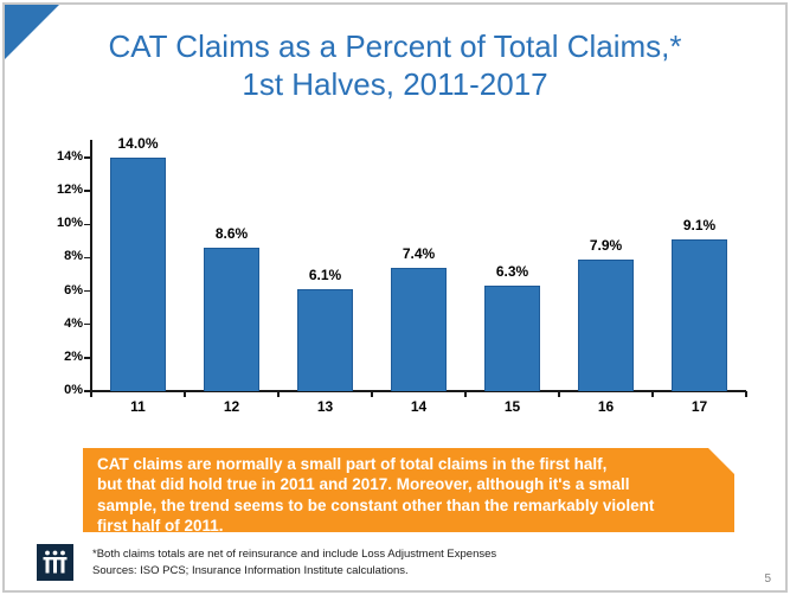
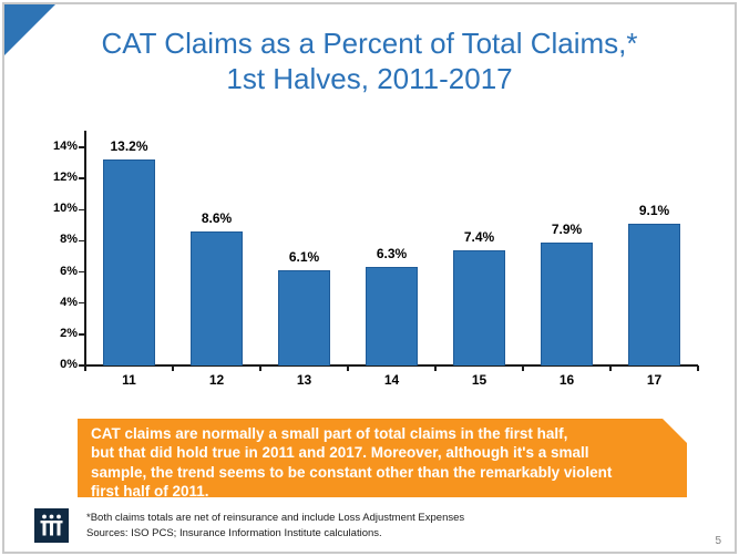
11: 14.0% -> 13.2%
14: 7.4% -> 6.3%
15: 6.3% -> 7.4%
